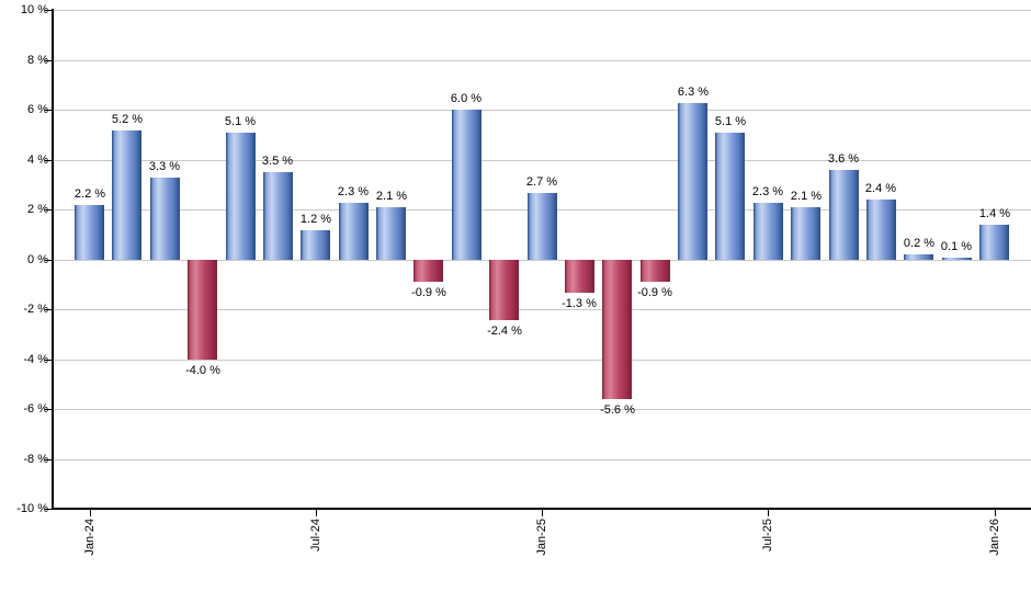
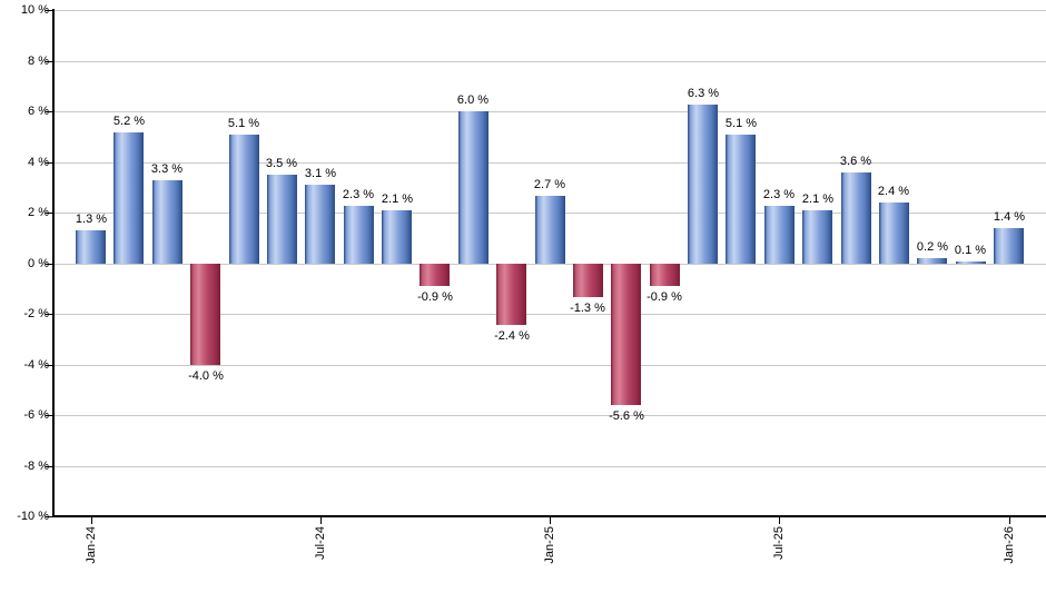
Jan-24: 2.2 -> 1.3
Jul-24: 1.2 -> 3.1
